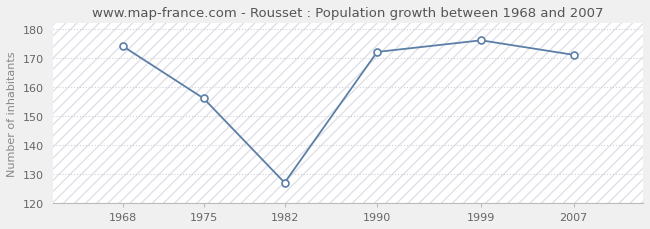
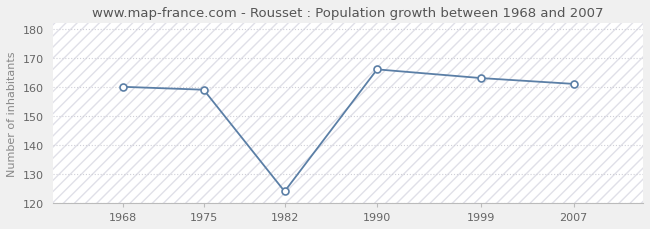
1968: 174 -> 160
1975: 156 -> 159
1982: 127 -> 124
1990: 172 -> 166
1999: 176 -> 163
2007: 171 -> 161
